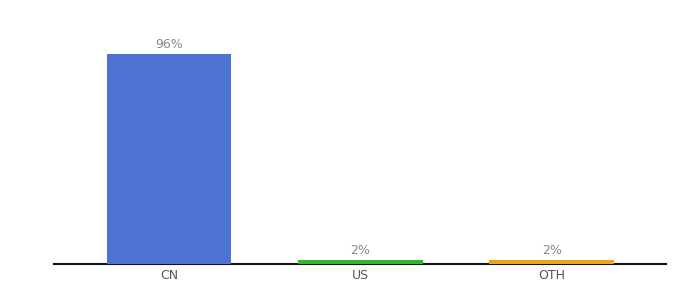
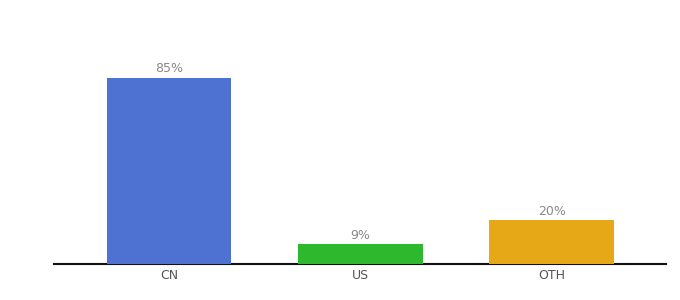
CN: 96% -> 85%
US: 2% -> 9%
OTH: 2% -> 20%
